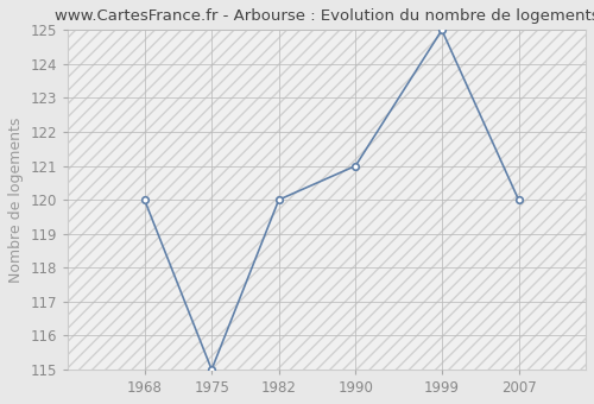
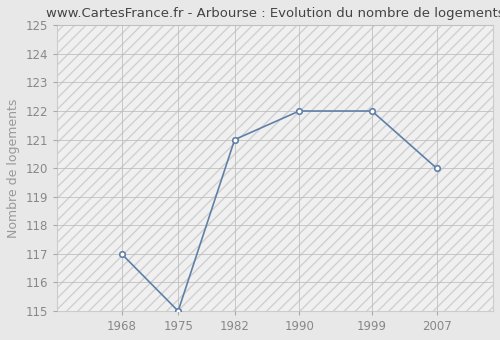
1968: 120 -> 117
1982: 120 -> 121
1990: 121 -> 122
1999: 125 -> 122
